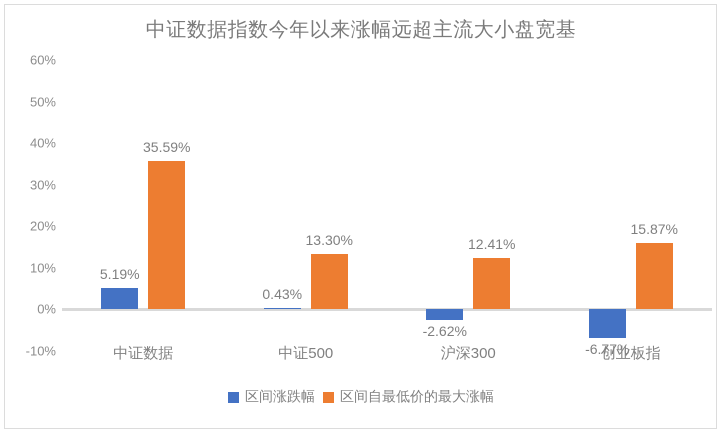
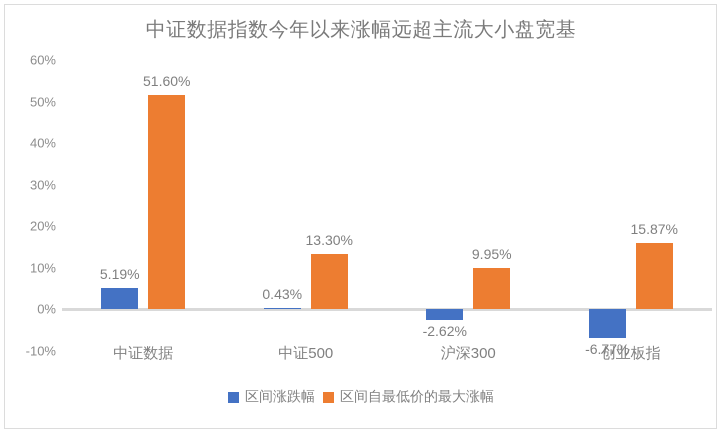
区间自最低价的最大涨幅/中证数据: 35.59% -> 51.60%
区间自最低价的最大涨幅/沪深300: 12.41% -> 9.95%
